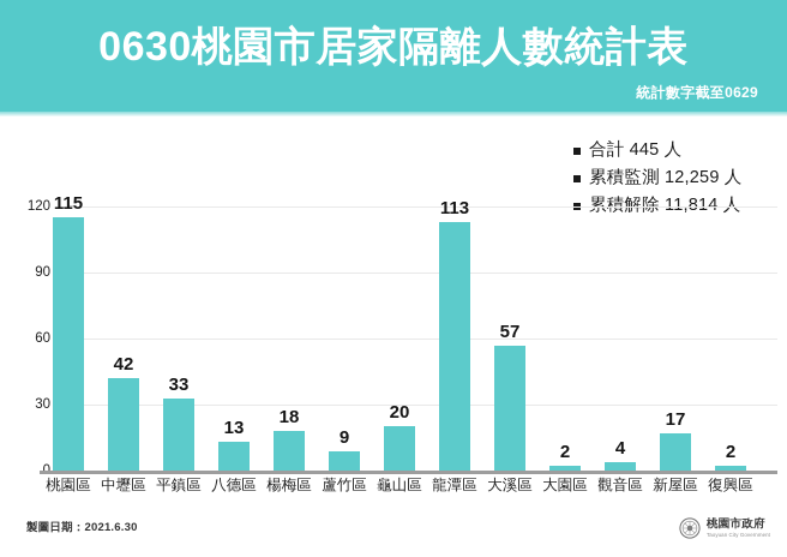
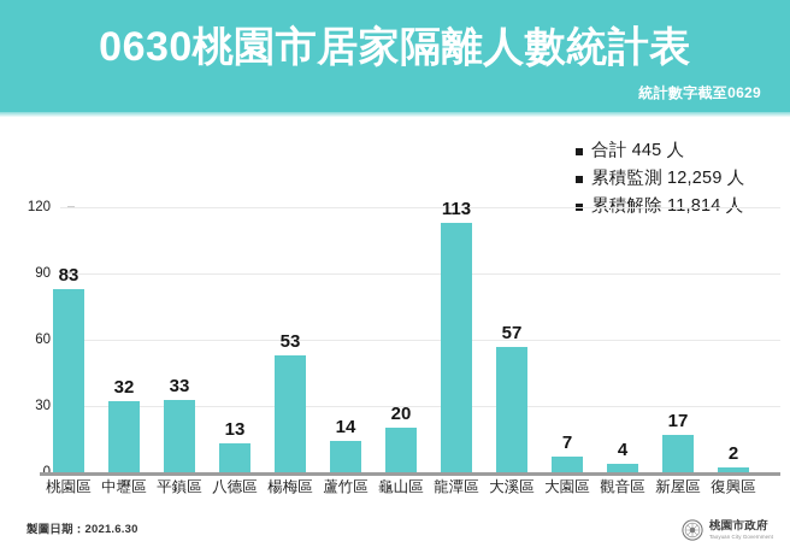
桃園區: 115 -> 83
中壢區: 42 -> 32
楊梅區: 18 -> 53
蘆竹區: 9 -> 14
大園區: 2 -> 7
